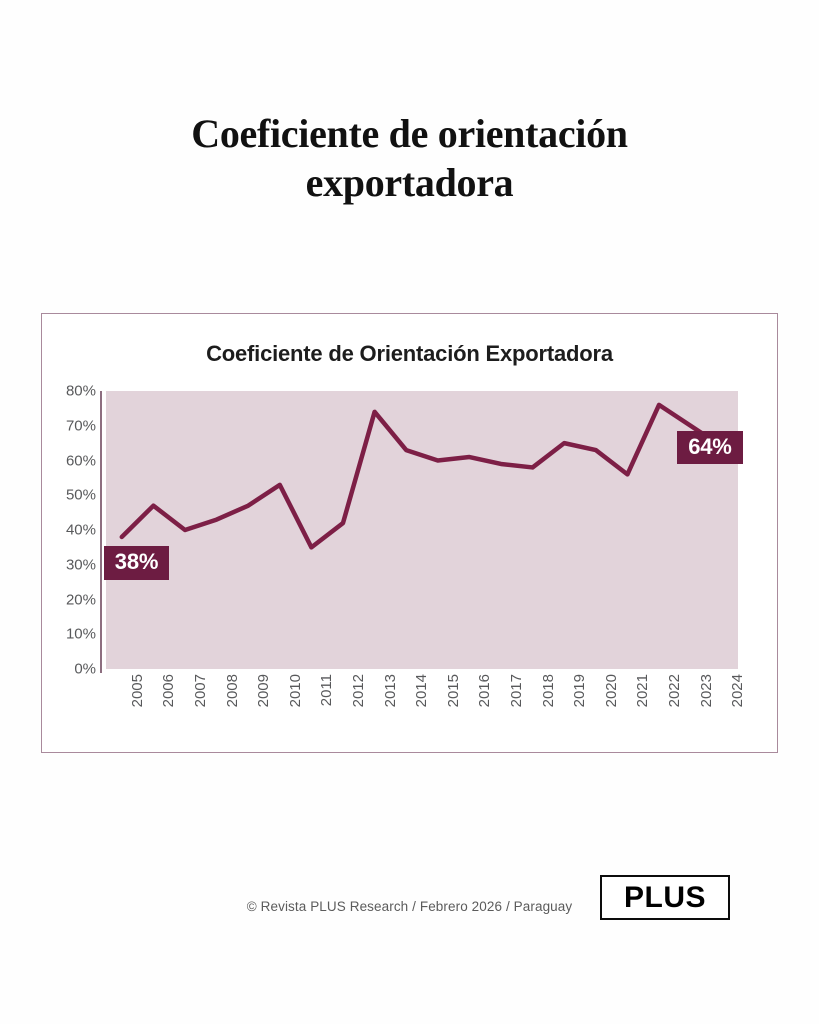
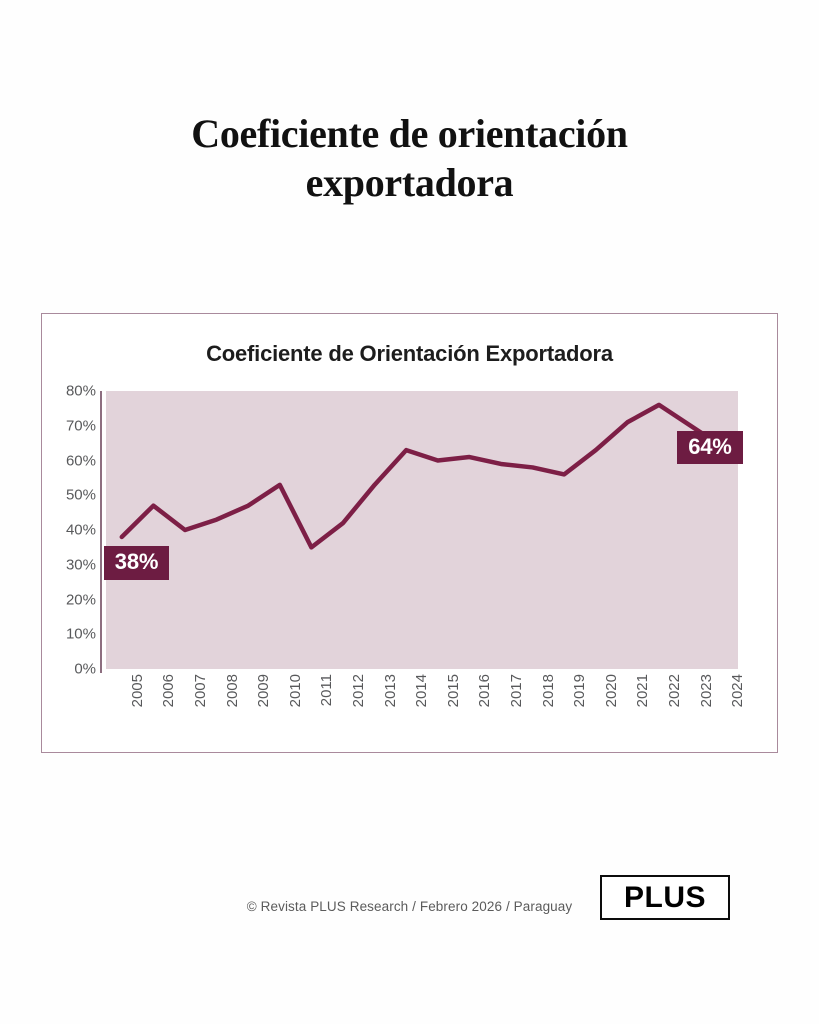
2013: 74% -> 53%
2019: 65% -> 56%
2021: 56% -> 71%
